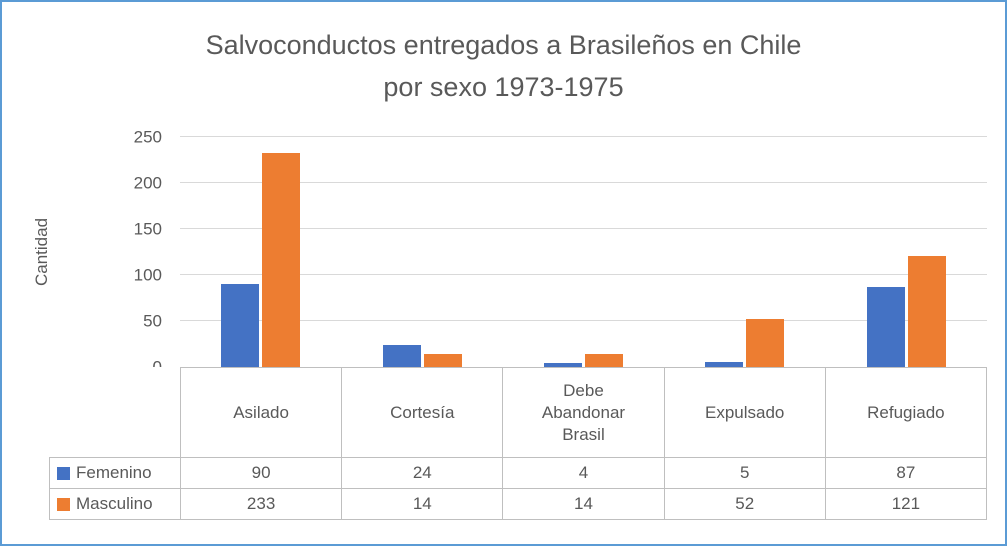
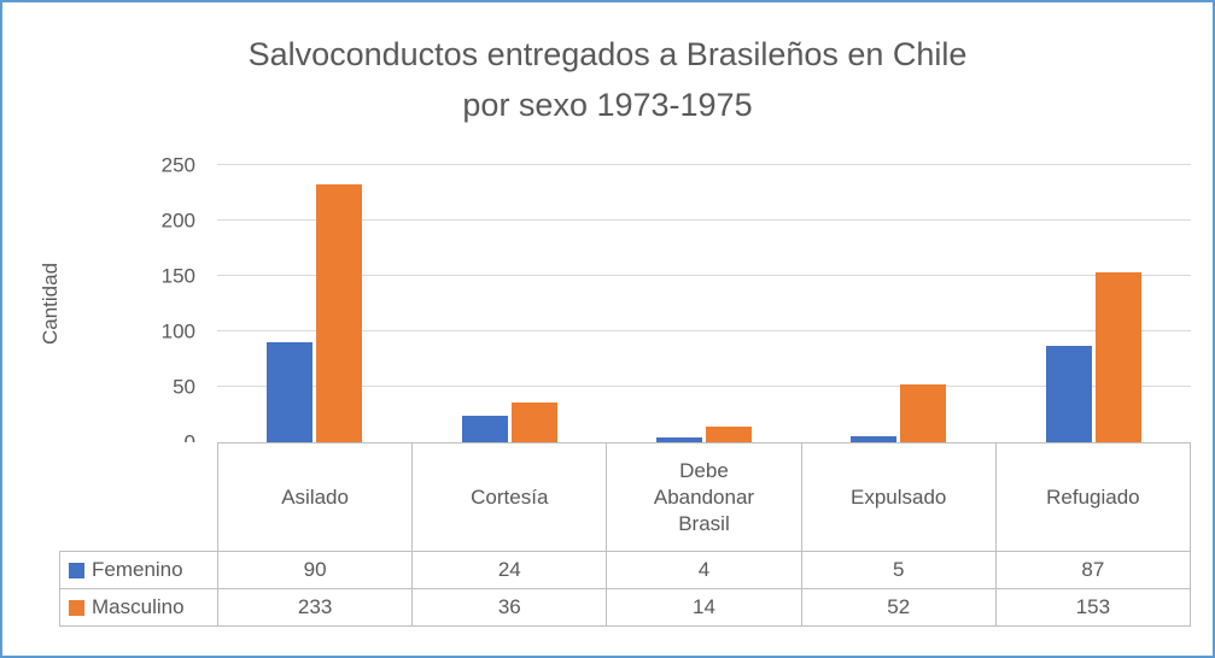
Masculino/Cortesía: 14 -> 36
Masculino/Refugiado: 121 -> 153
